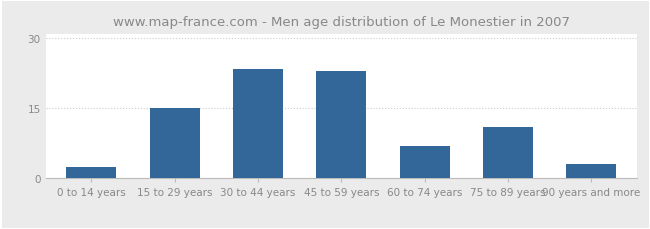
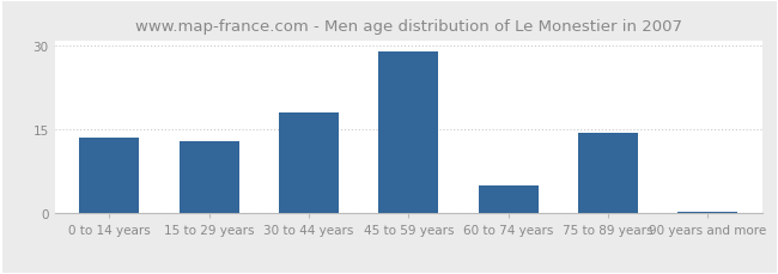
0 to 14 years: 2.5 -> 13.5
15 to 29 years: 15.0 -> 13.0
30 to 44 years: 23.5 -> 18.0
45 to 59 years: 23.0 -> 29.0
60 to 74 years: 7.0 -> 5.0
75 to 89 years: 11.0 -> 14.5
90 years and more: 3.0 -> 0.3
